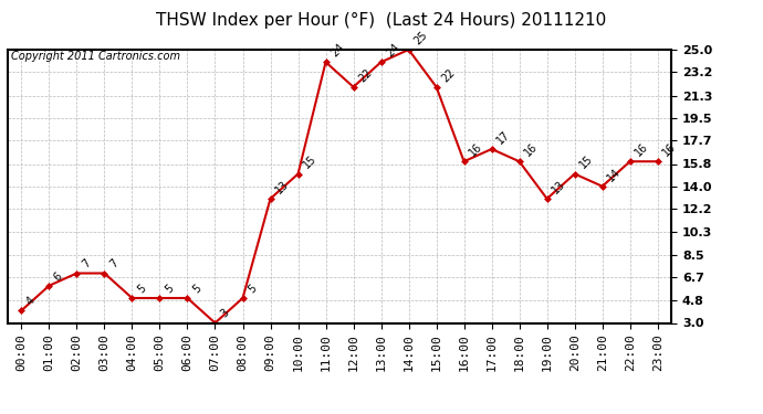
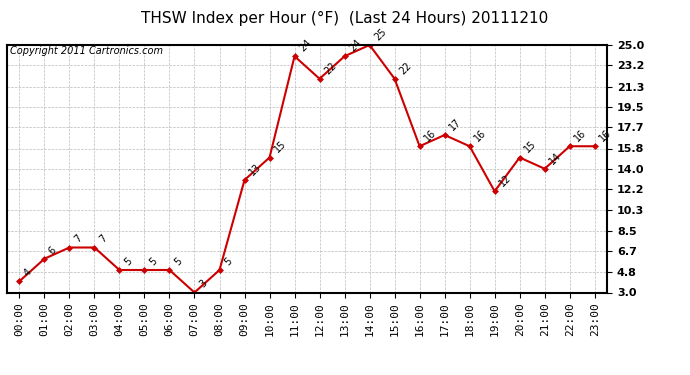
19:00: 13 -> 12
